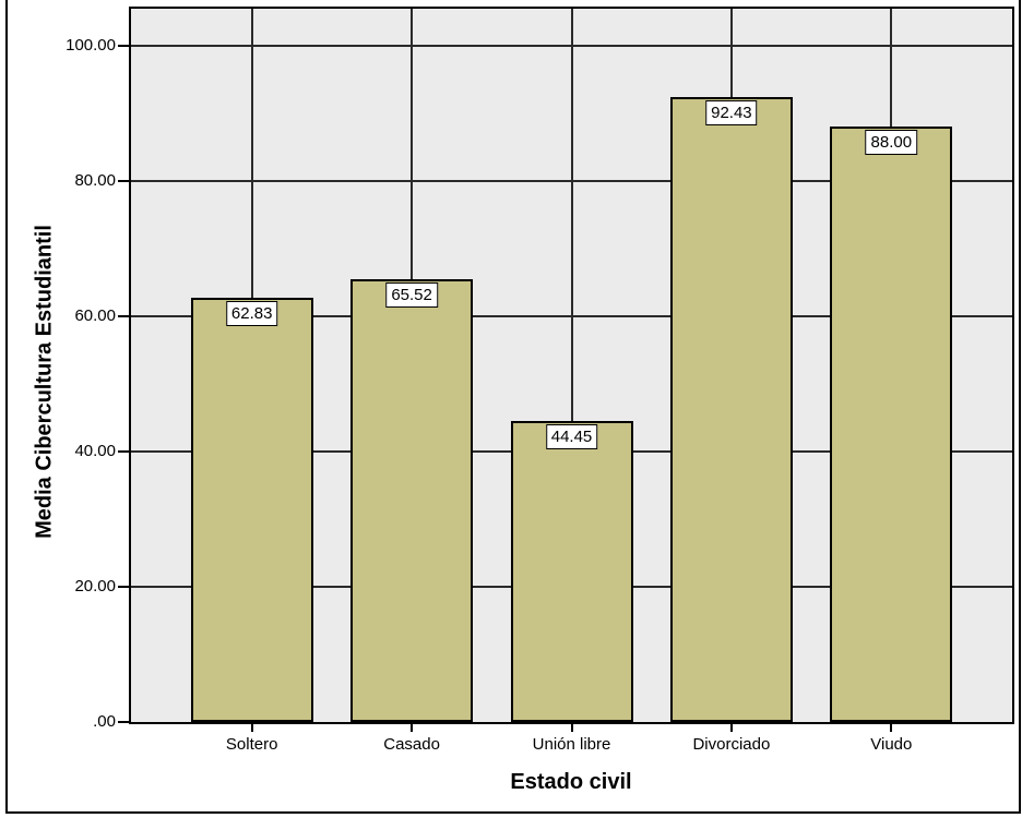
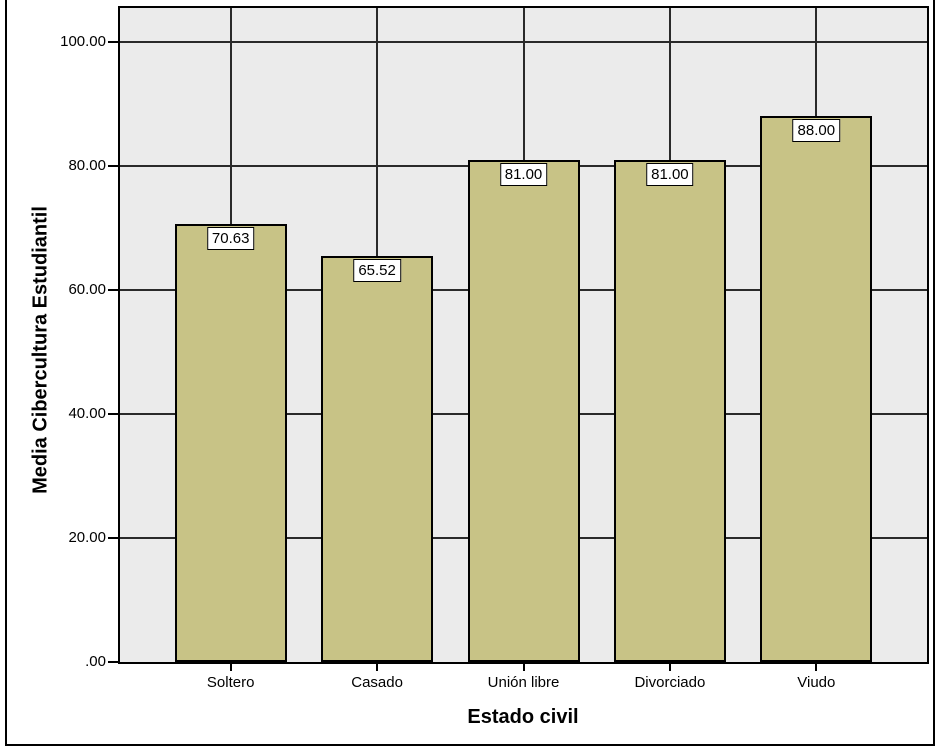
Soltero: 62.83 -> 70.63
Unión libre: 44.45 -> 81.00
Divorciado: 92.43 -> 81.00
